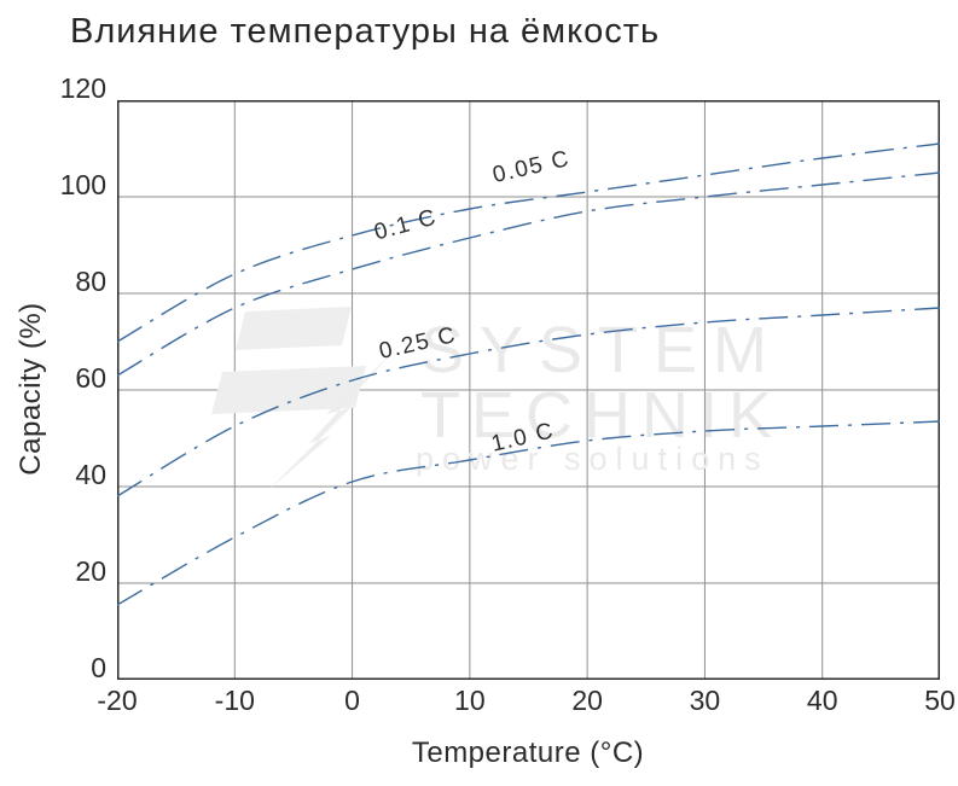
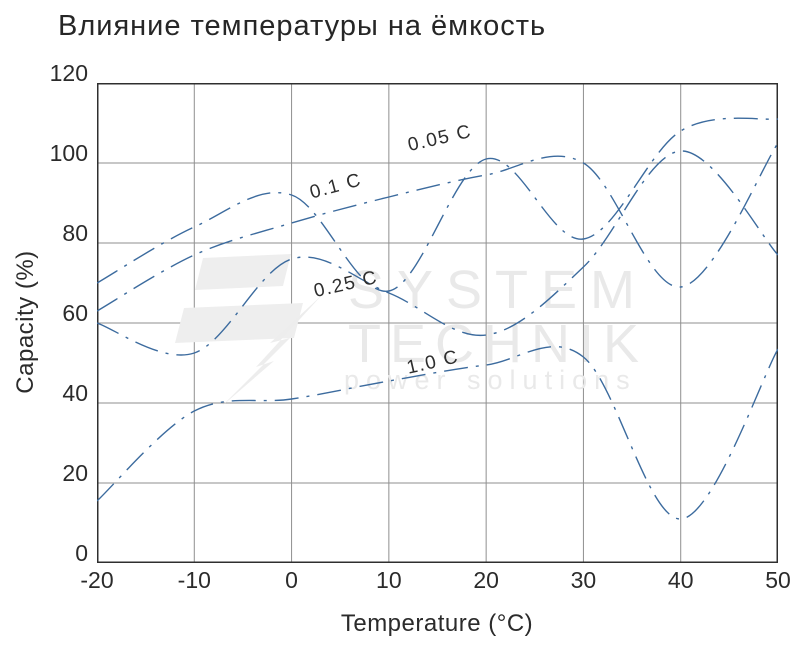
0.25 C/-20: 38 -> 60
1.0 C/-10: 30 -> 38
0.25 C/0: 62 -> 76
0.05 C/10: 98 -> 68
0.25 C/20: 72 -> 57
0.05 C/30: 104 -> 81
0.1 C/40: 102 -> 69
0.25 C/40: 76 -> 103
1.0 C/40: 52 -> 11
